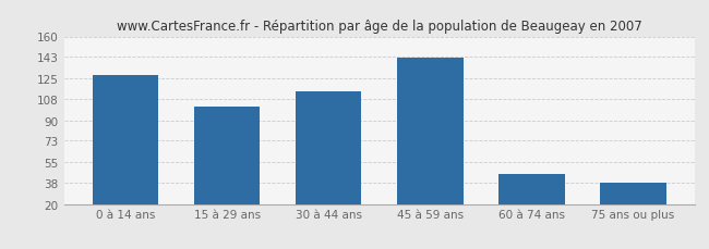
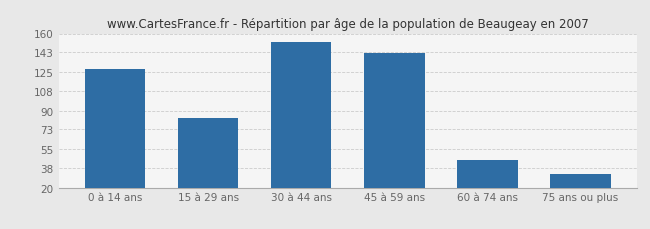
15 à 29 ans: 101 -> 83
30 à 44 ans: 114 -> 152
75 ans ou plus: 38 -> 32
